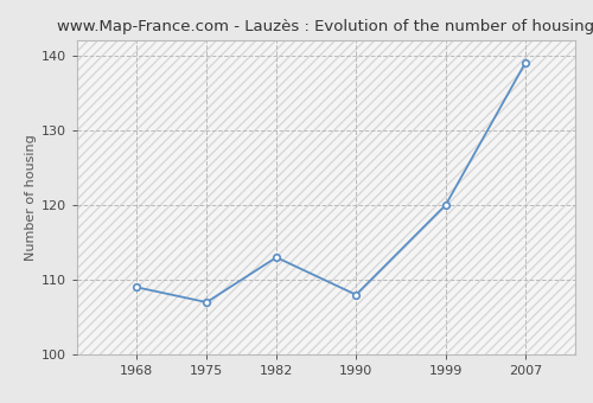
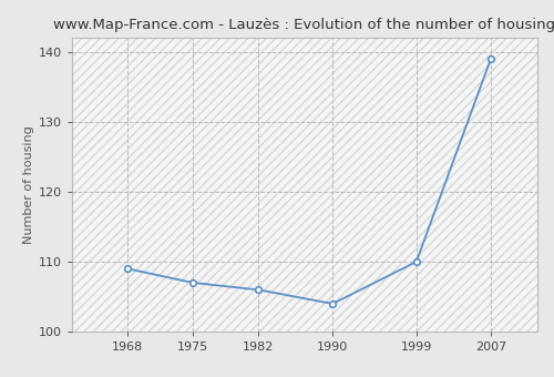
1982: 113 -> 106
1990: 108 -> 104
1999: 120 -> 110
